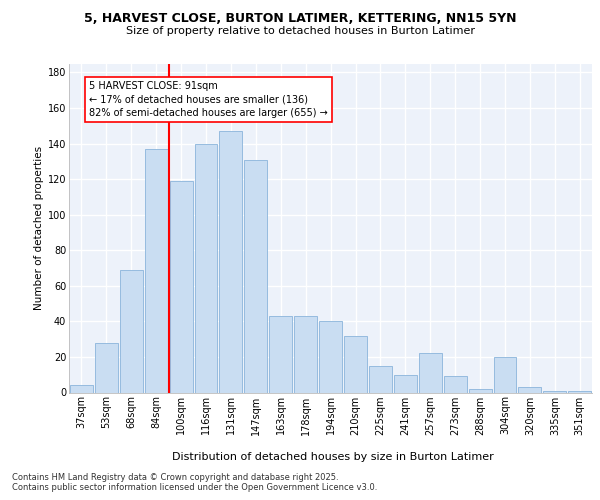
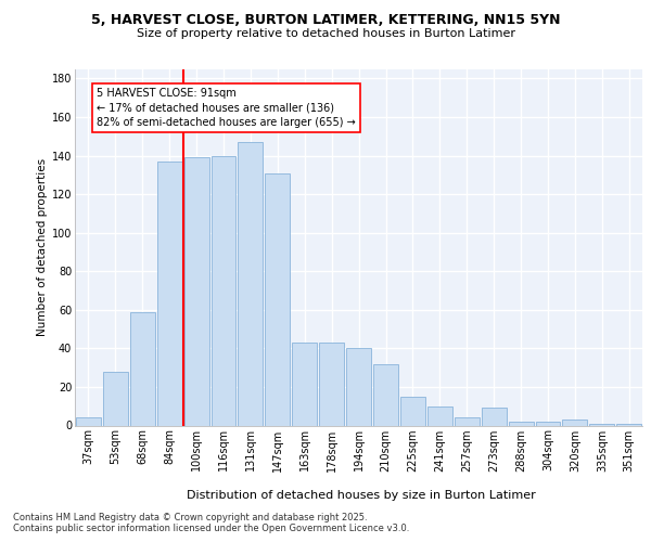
68sqm: 69 -> 59
100sqm: 119 -> 139
257sqm: 22 -> 4
304sqm: 20 -> 2
